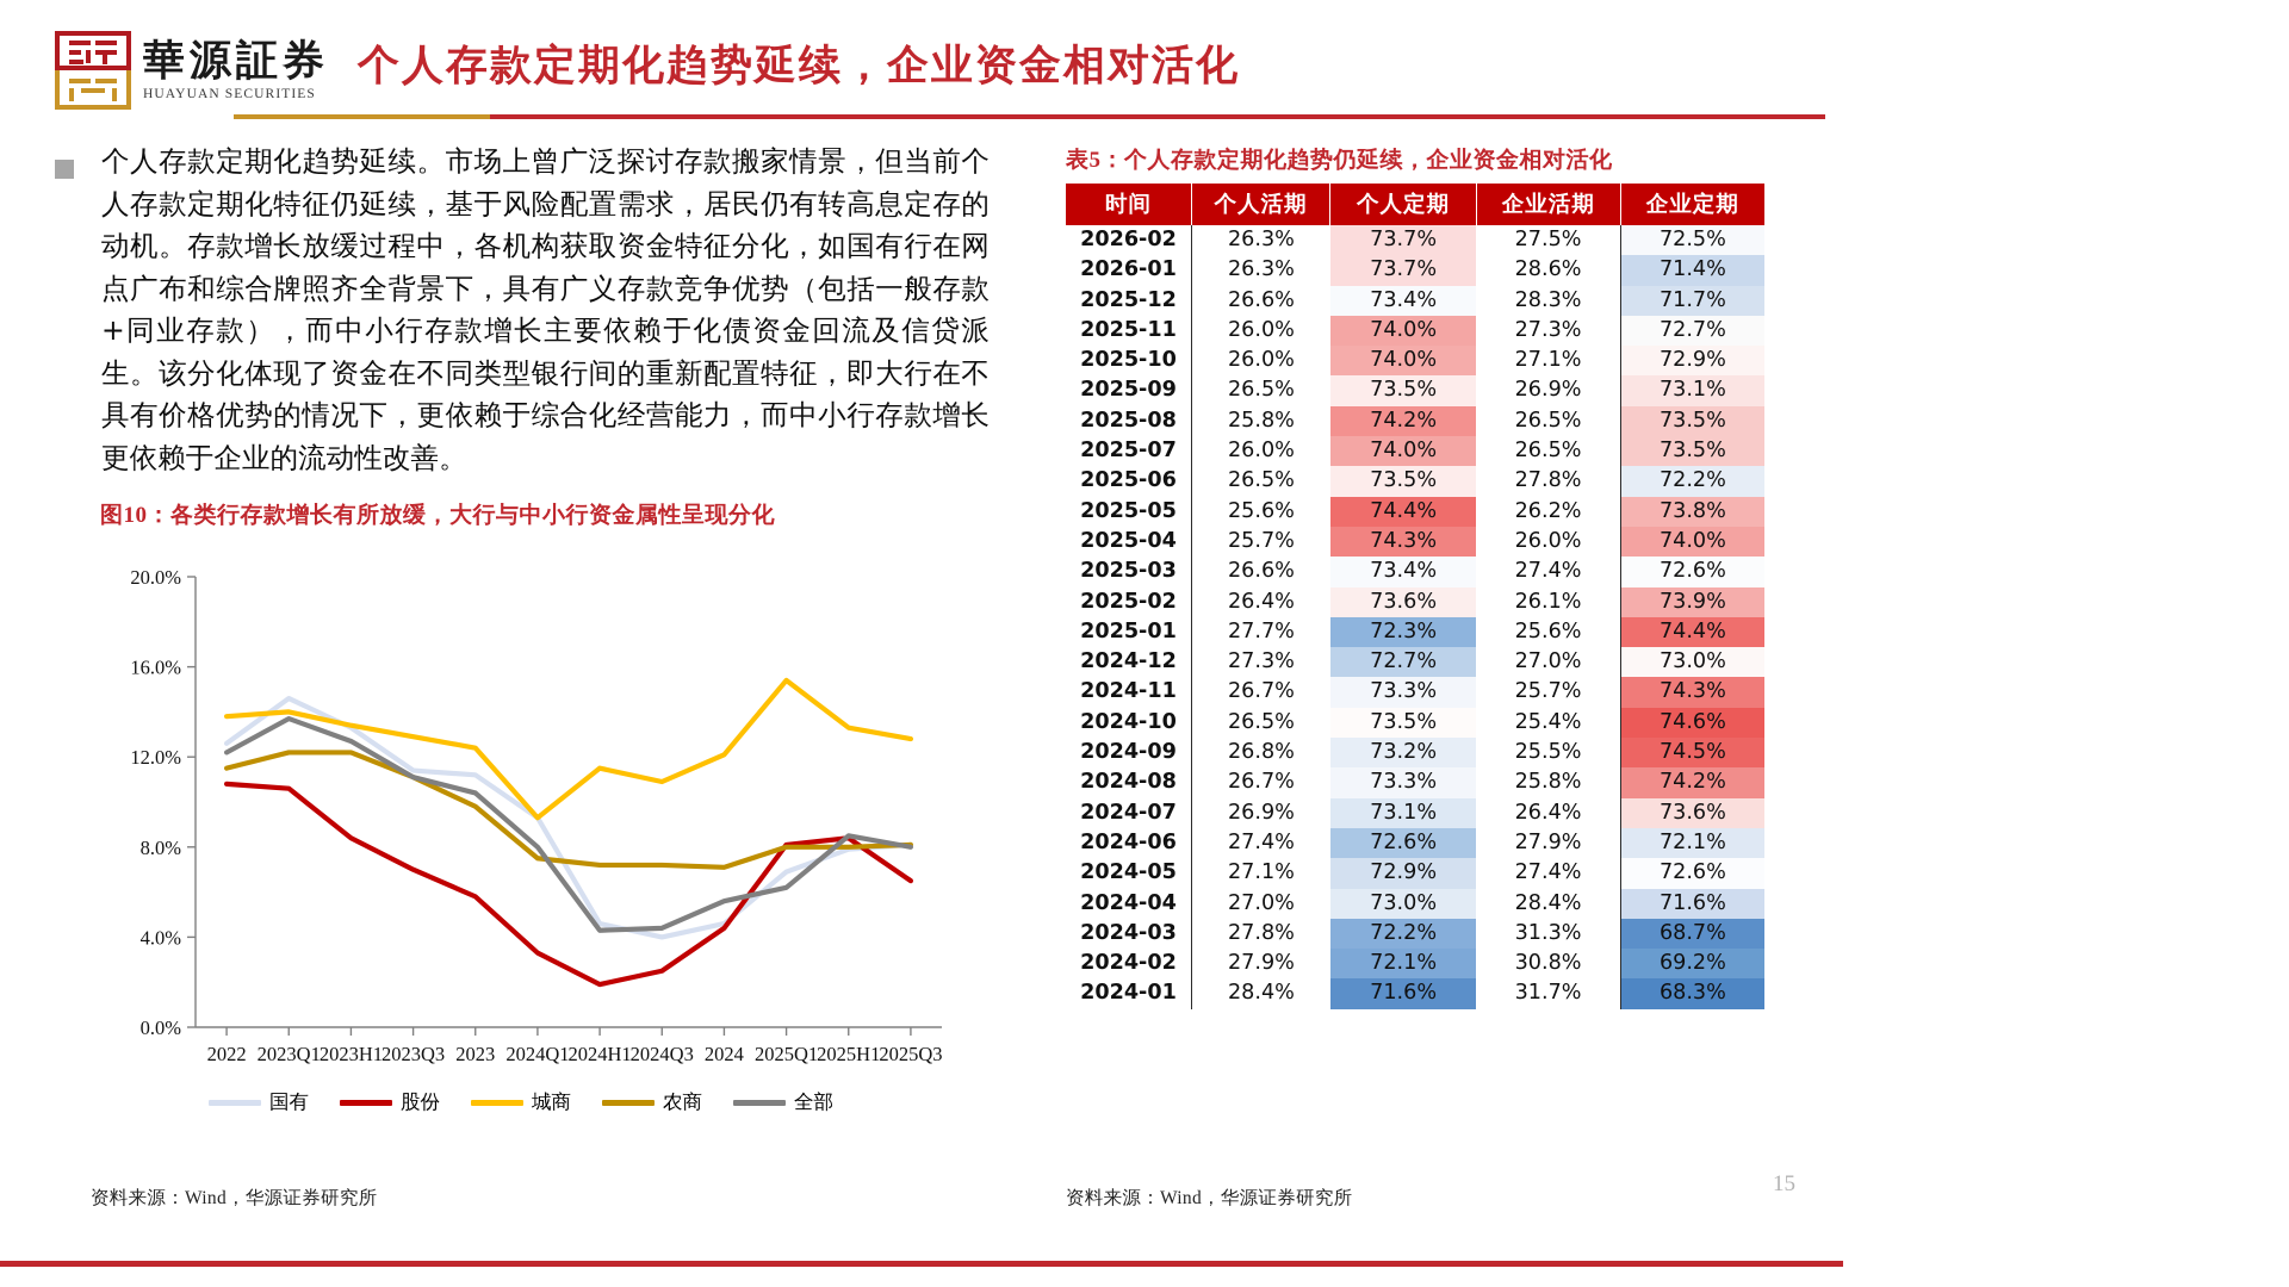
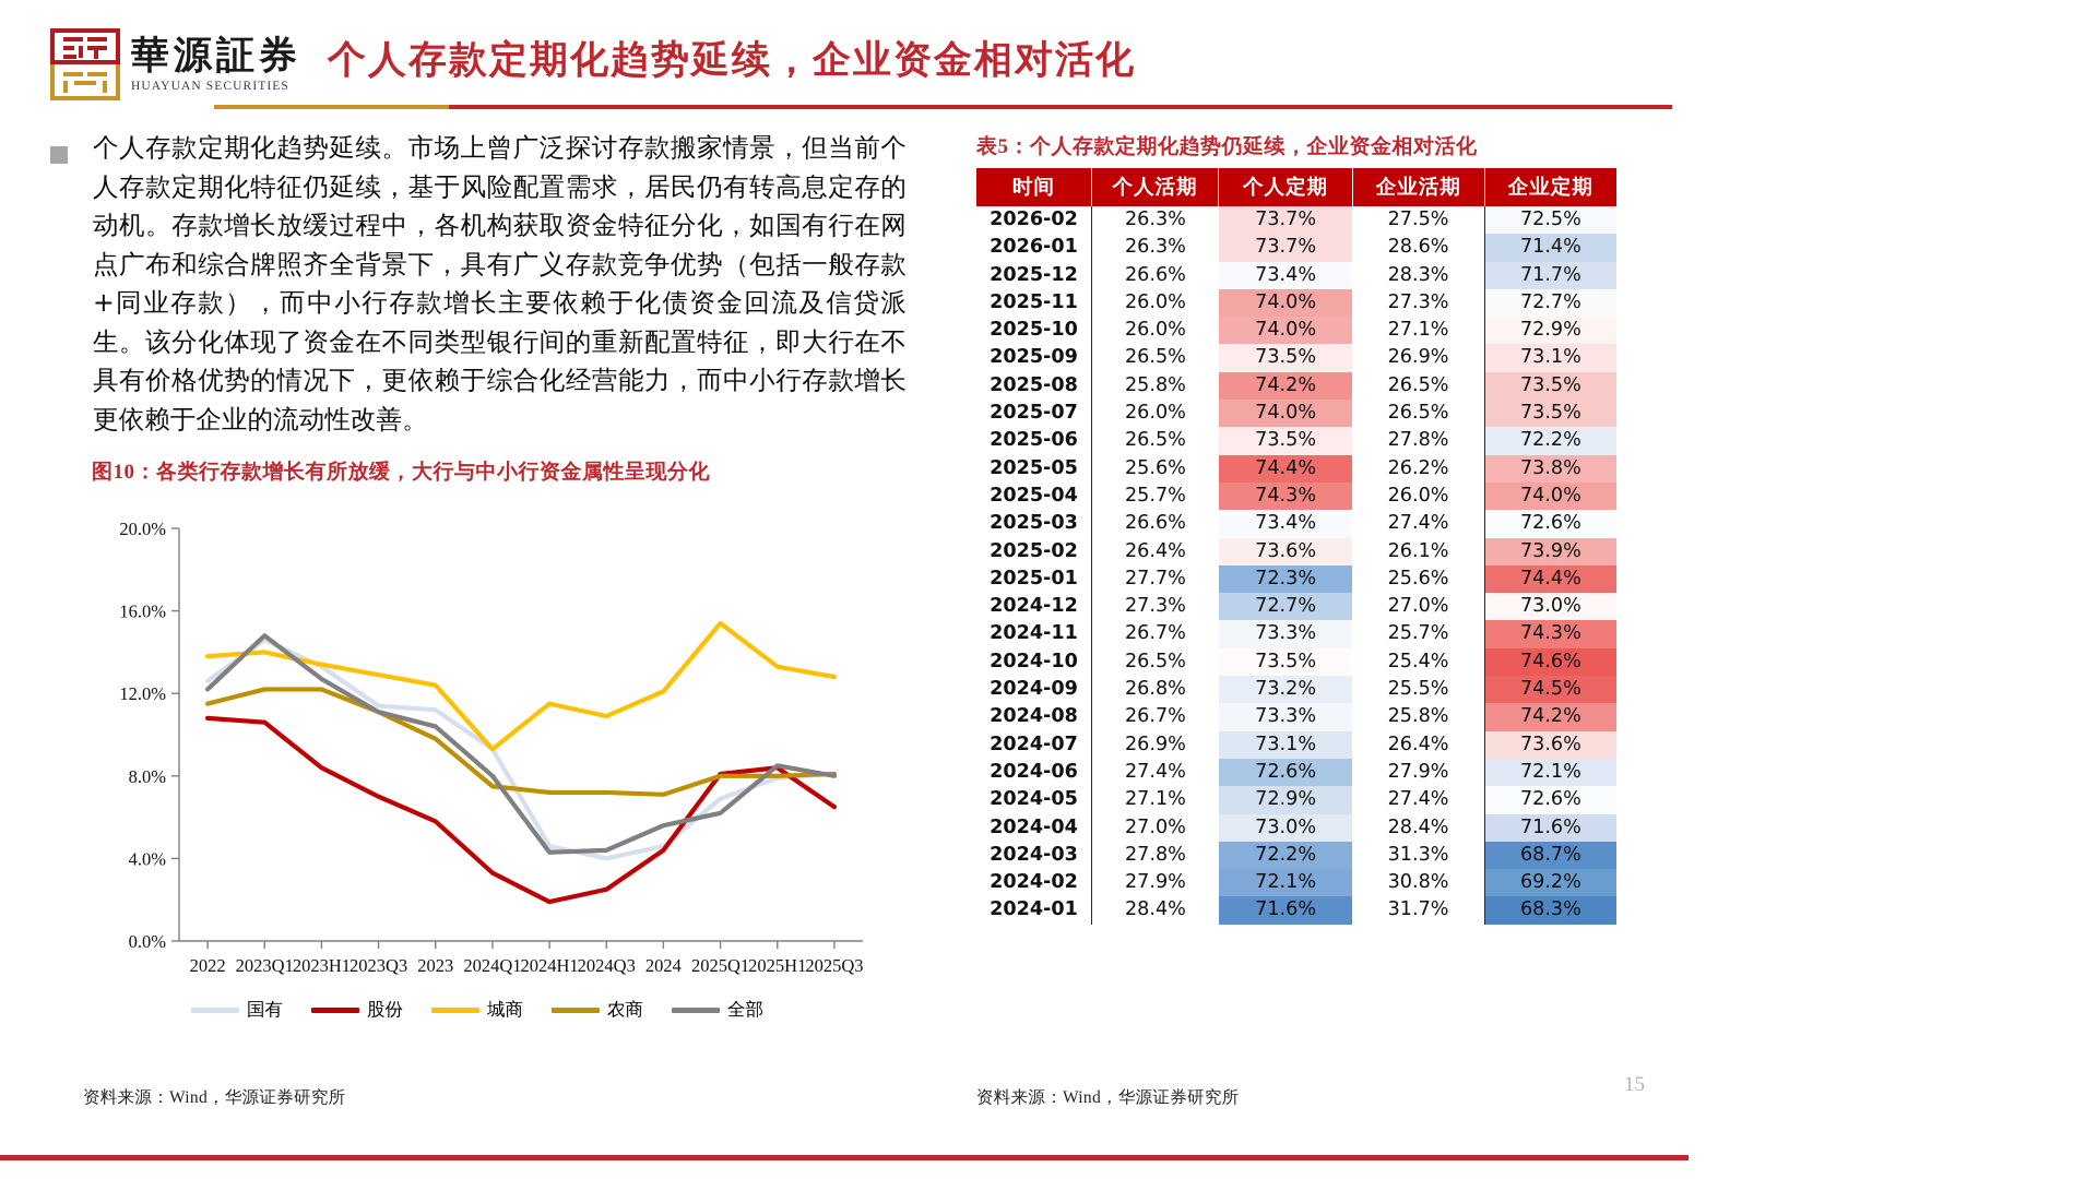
全部/2023Q1: 13.7% -> 14.8%
